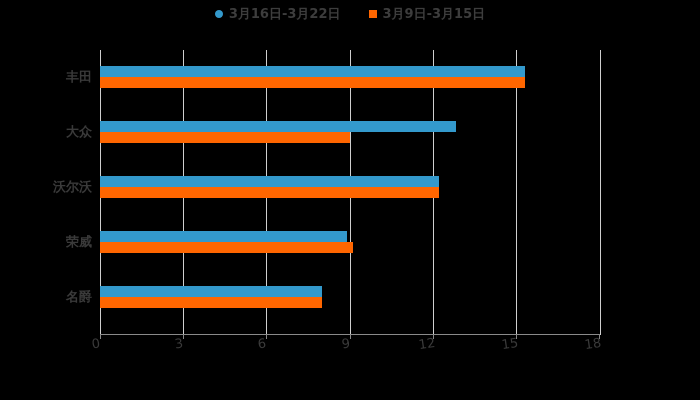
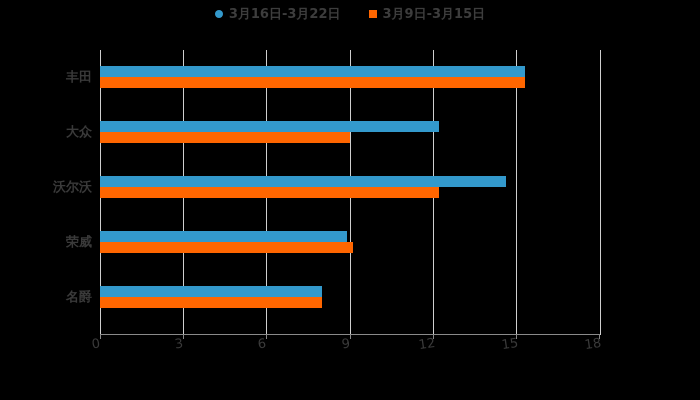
3月16日-3月22日/大众: 12.8 -> 12.2
3月16日-3月22日/沃尔沃: 12.2 -> 14.6
